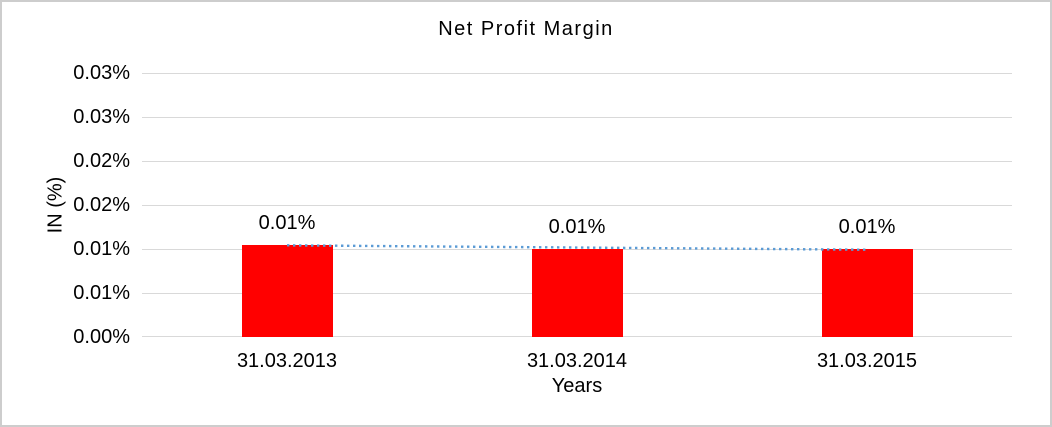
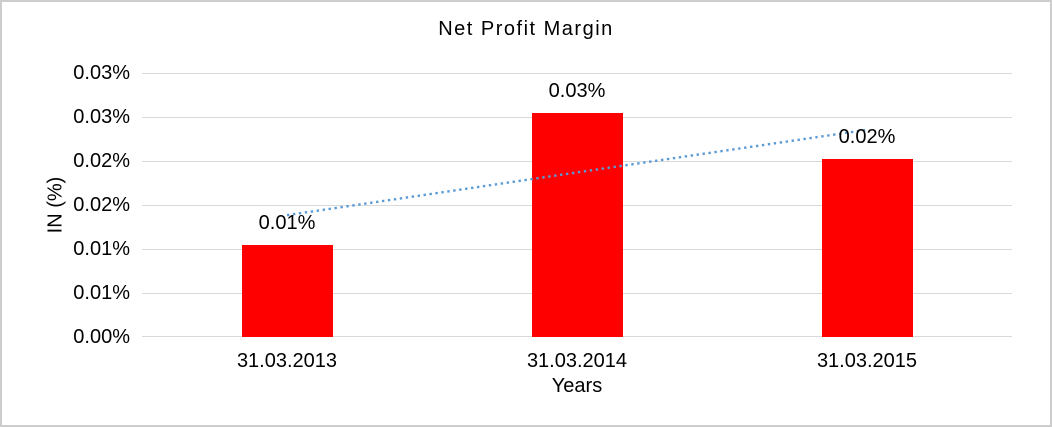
31.03.2014: 0.01% -> 0.03%
31.03.2015: 0.01% -> 0.02%
